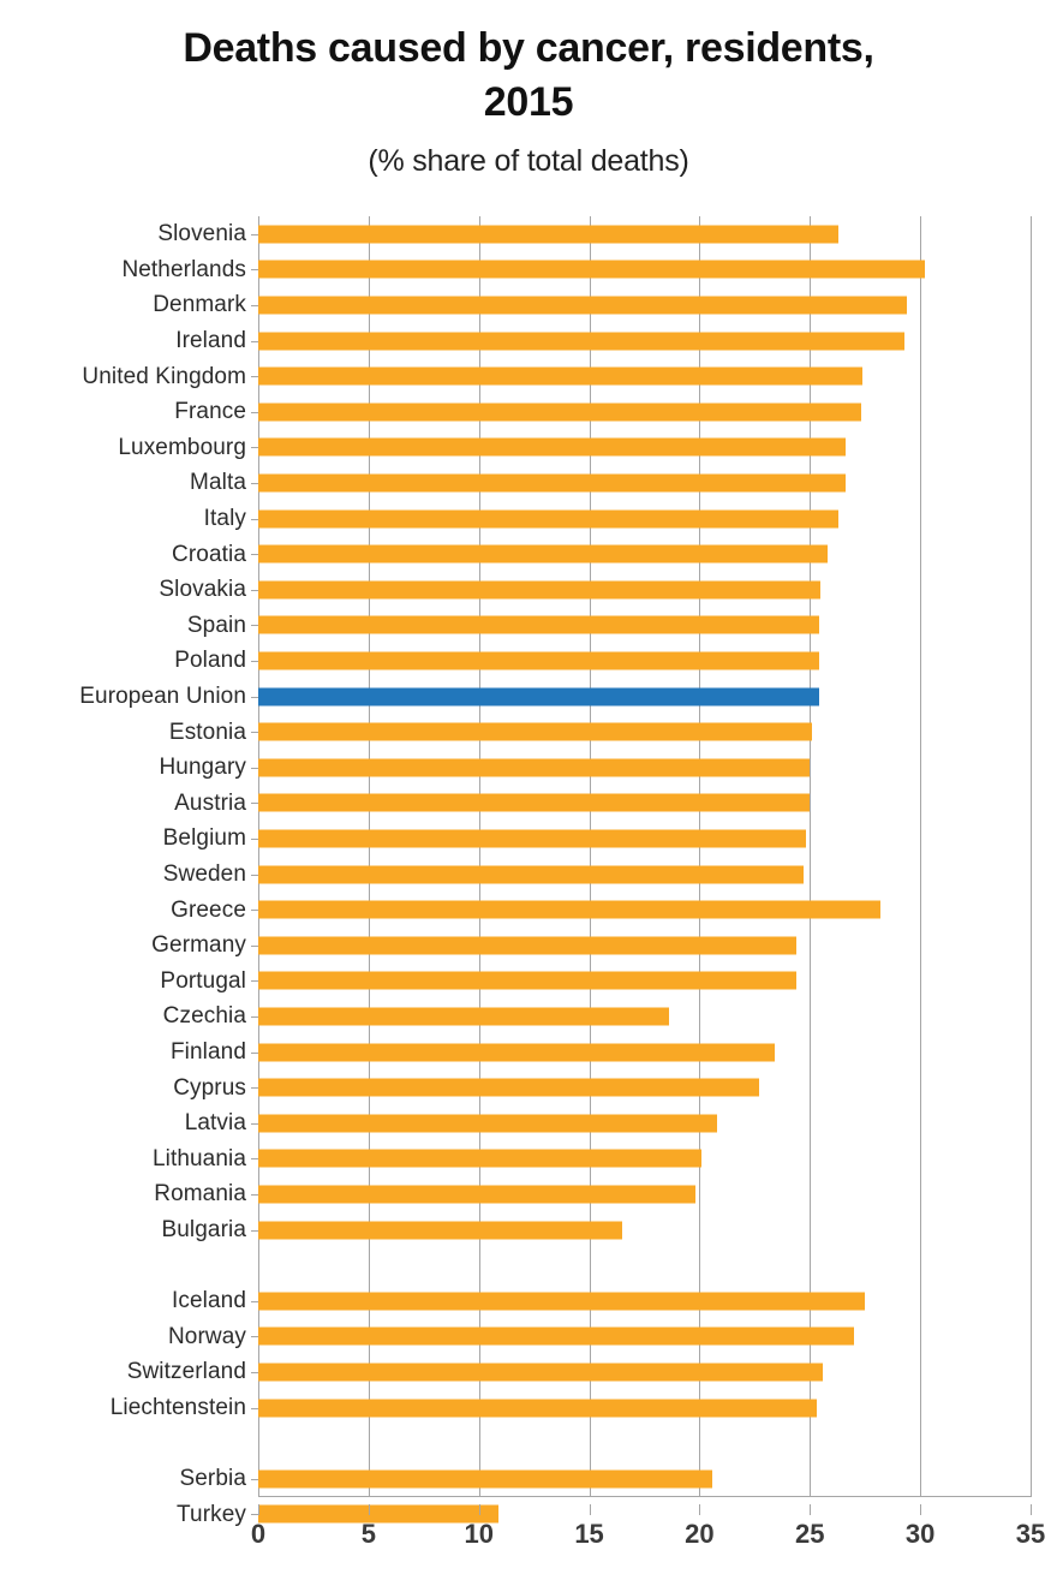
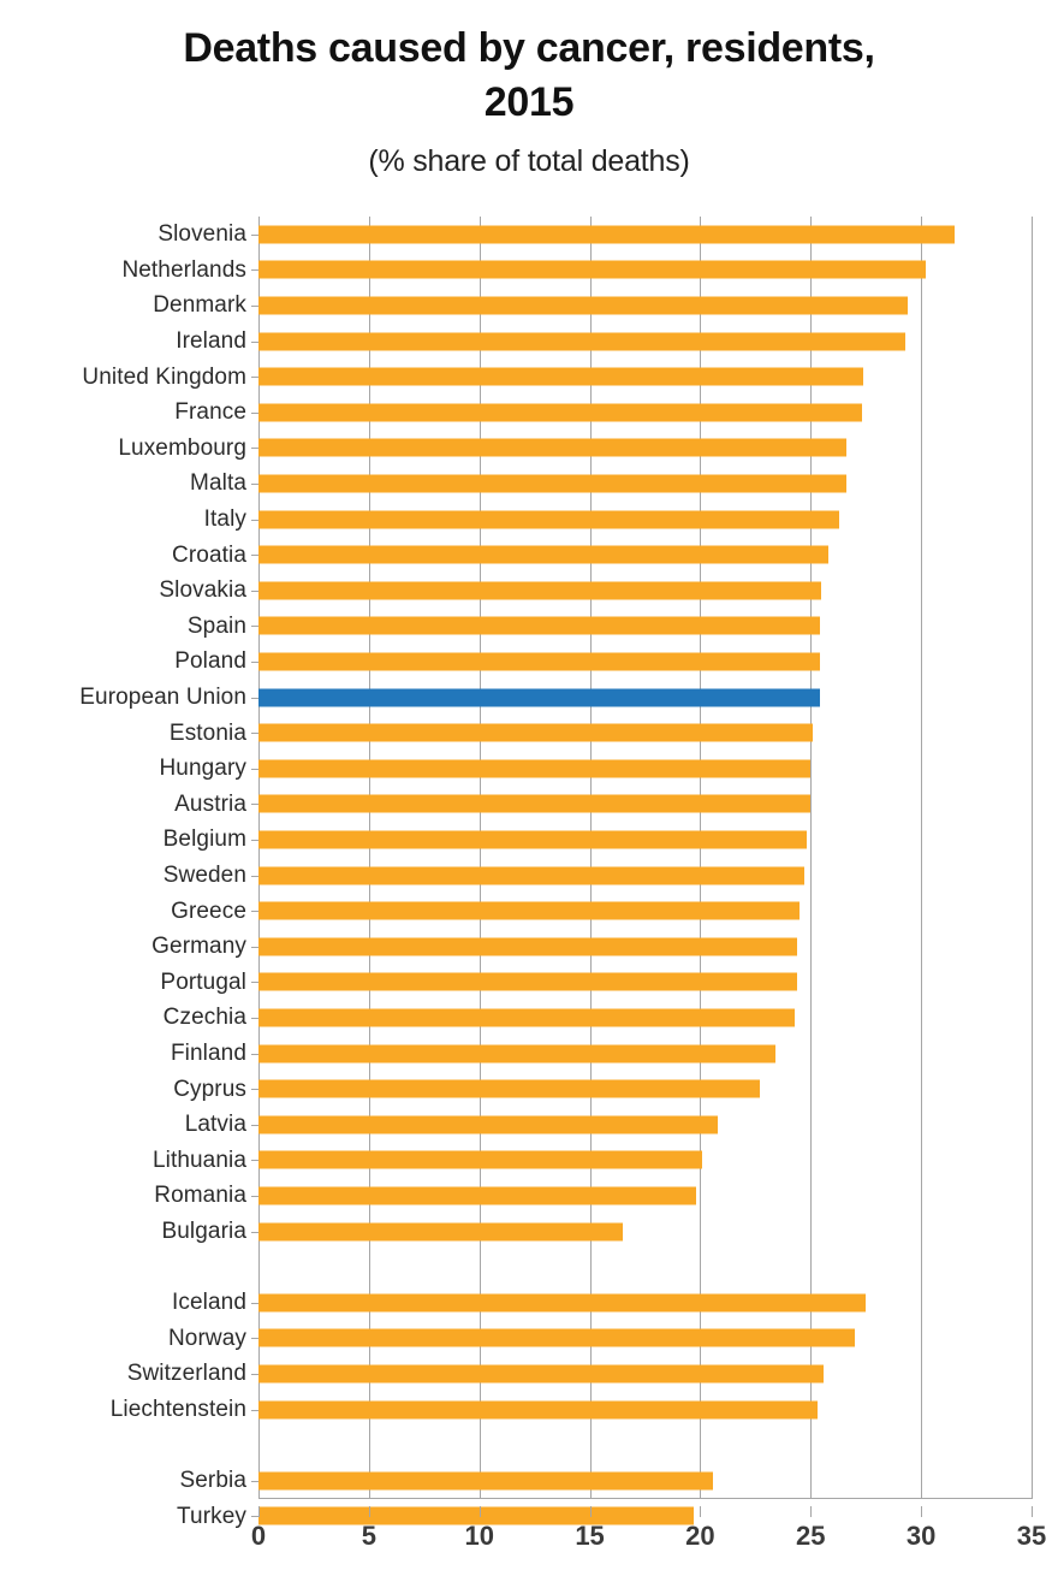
Slovenia: 26.3 -> 31.5
Greece: 28.2 -> 24.5
Czechia: 18.6 -> 24.3
Turkey: 10.9 -> 19.7
